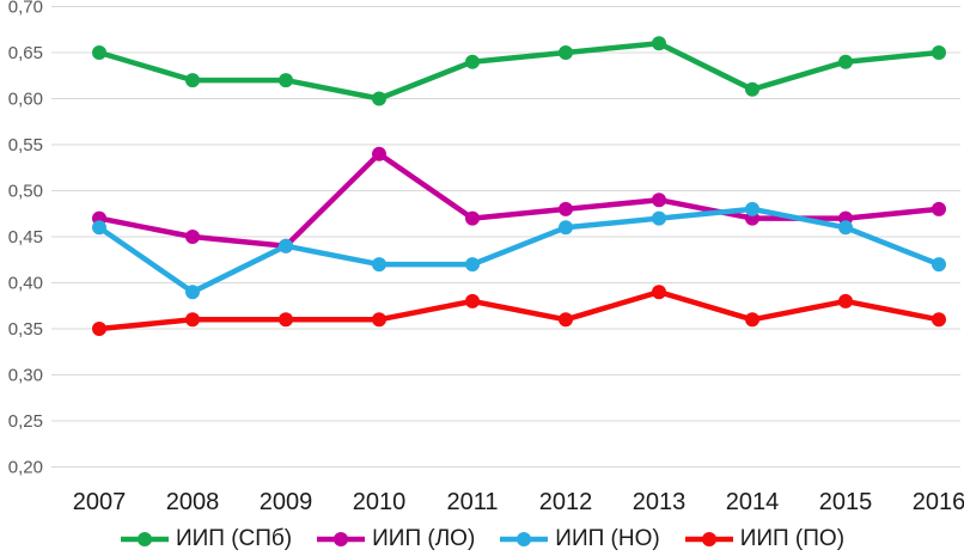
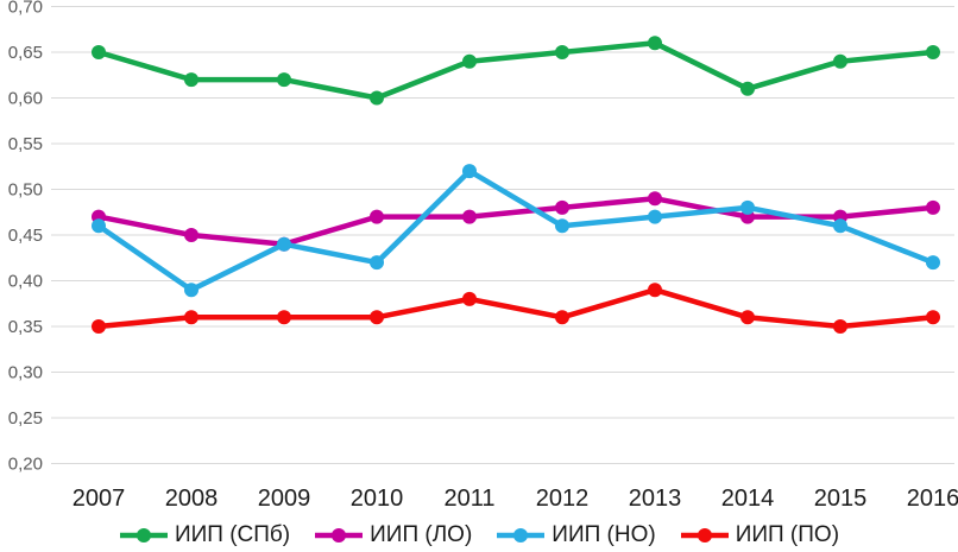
ИИП (ЛО)/2010: 0,54 -> 0,47
ИИП (НО)/2011: 0,42 -> 0,52
ИИП (ПО)/2015: 0,38 -> 0,35
